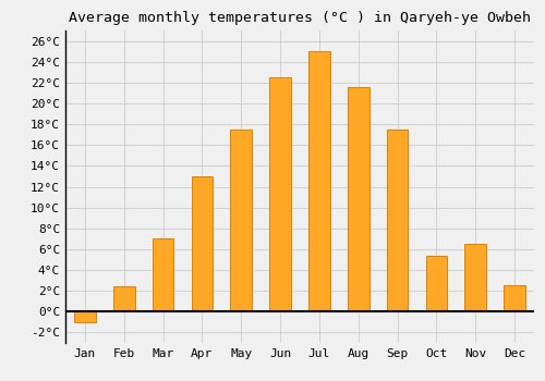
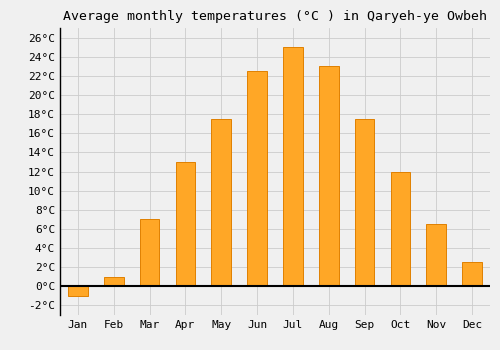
Feb: 2.4°C -> 1.0°C
Aug: 21.6°C -> 23.0°C
Oct: 5.4°C -> 12.0°C
